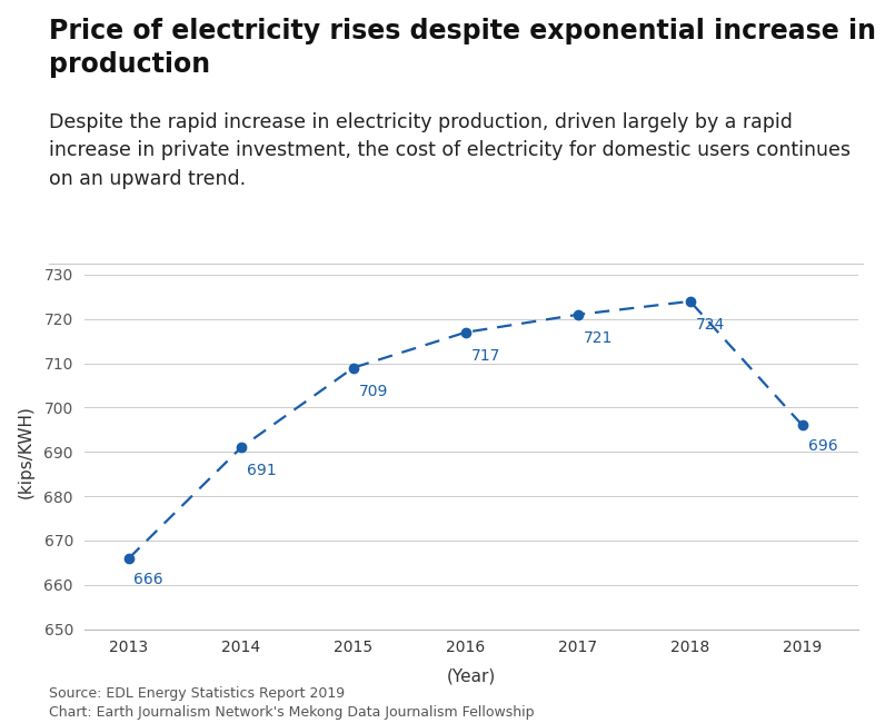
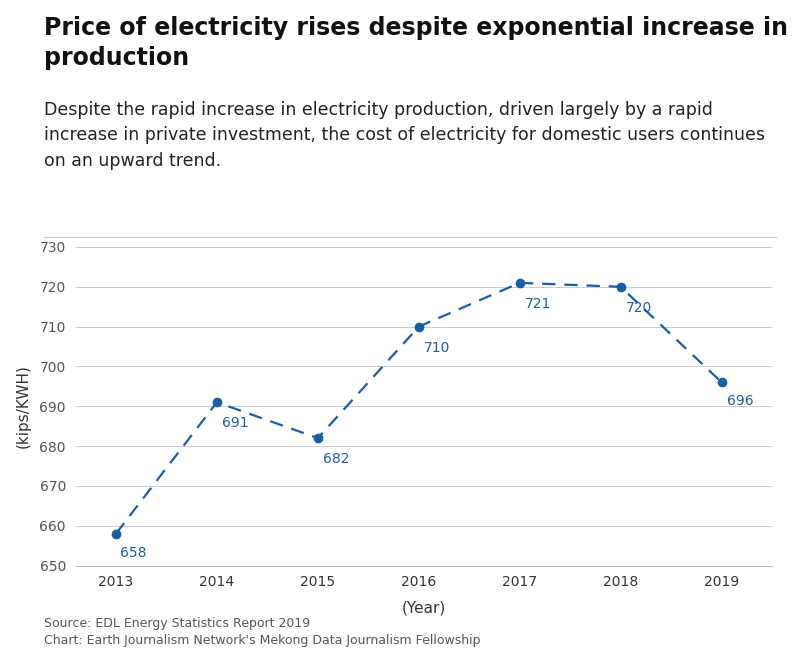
2013: 666 -> 658
2015: 709 -> 682
2016: 717 -> 710
2018: 724 -> 720
